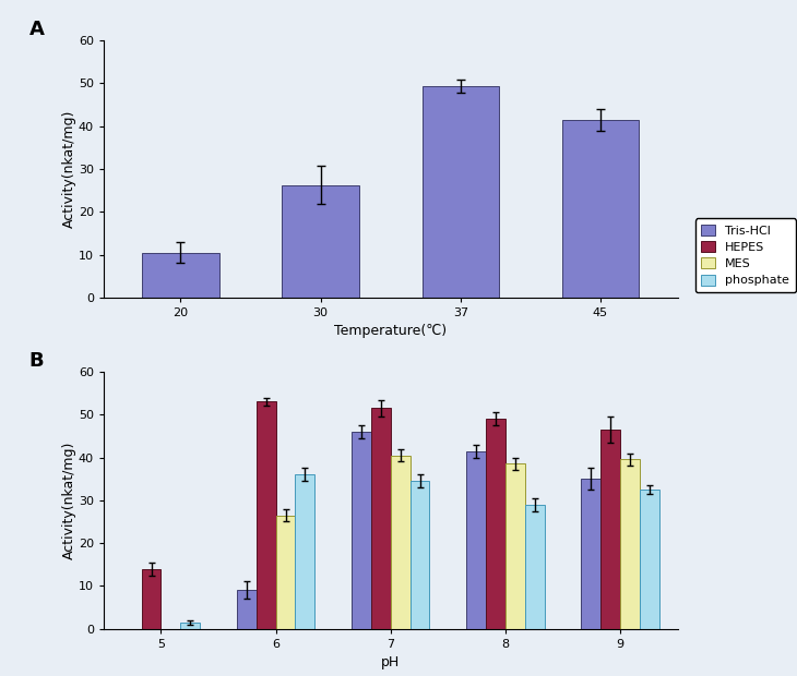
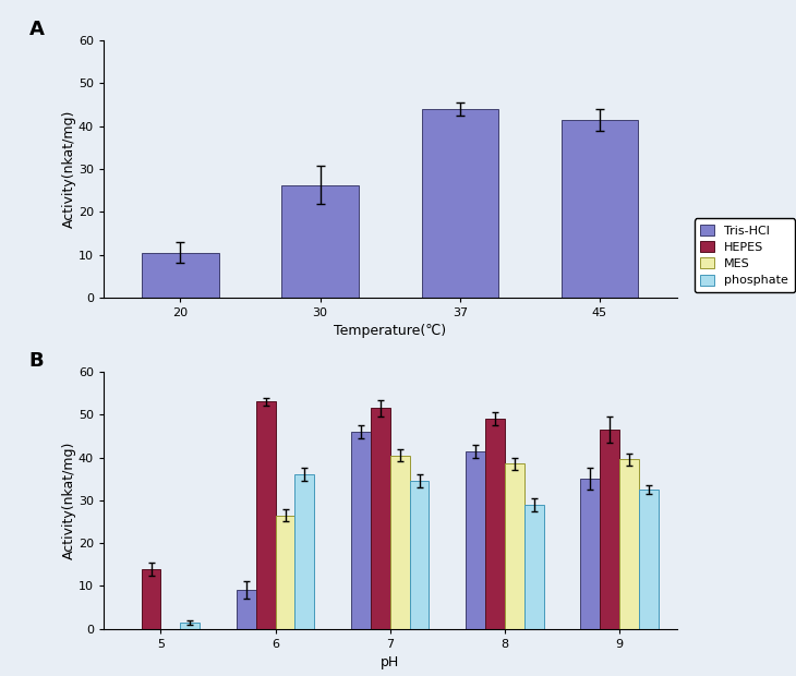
37: 49.3 -> 44.0
